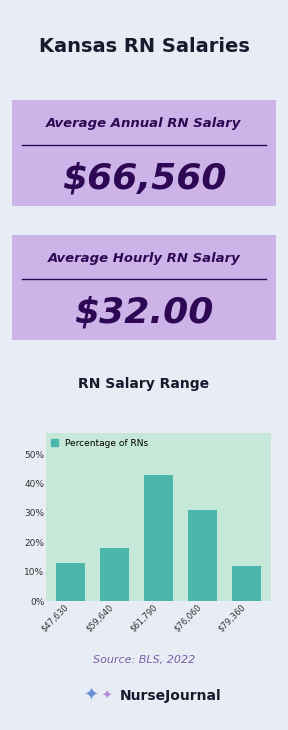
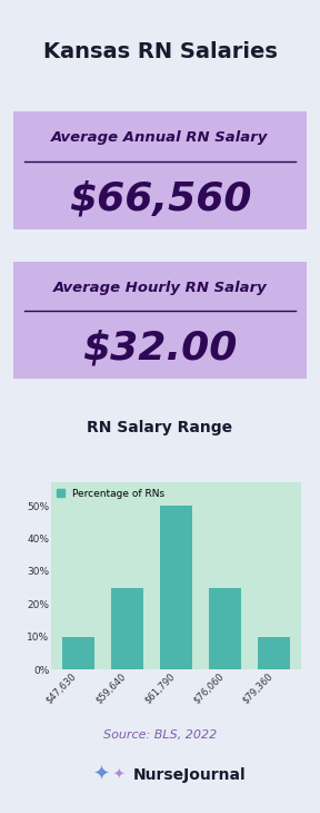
$47,630: 13% -> 10%
$59,640: 18% -> 25%
$61,790: 43% -> 50%
$76,060: 31% -> 25%
$79,360: 12% -> 10%
